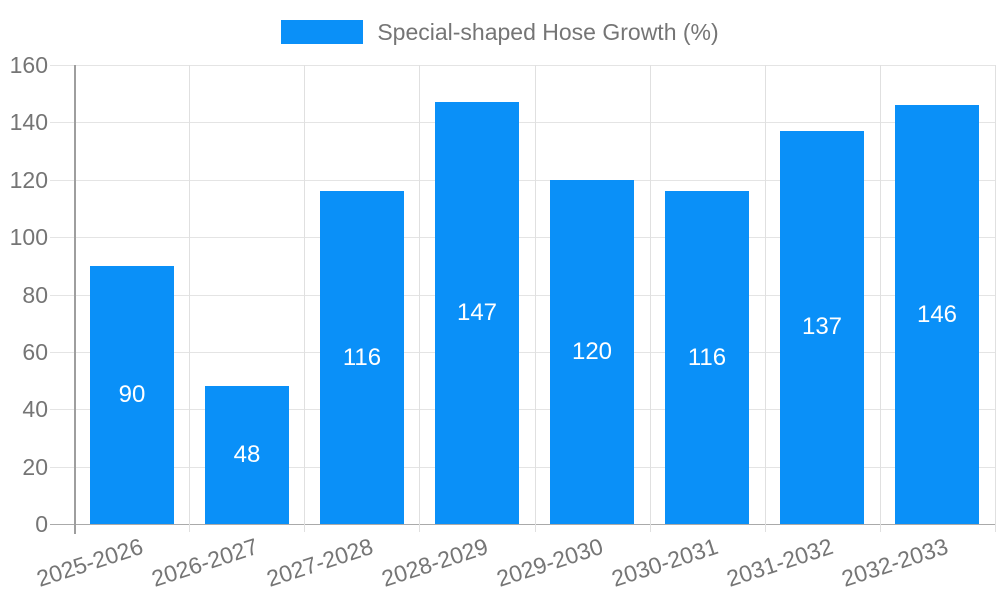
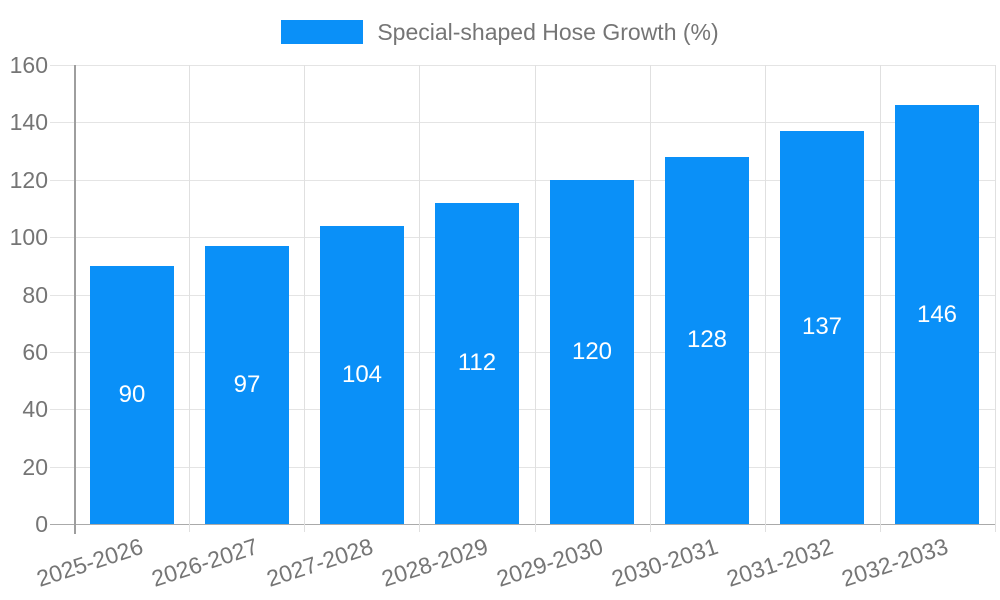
2026-2027: 48 -> 97
2027-2028: 116 -> 104
2028-2029: 147 -> 112
2030-2031: 116 -> 128
